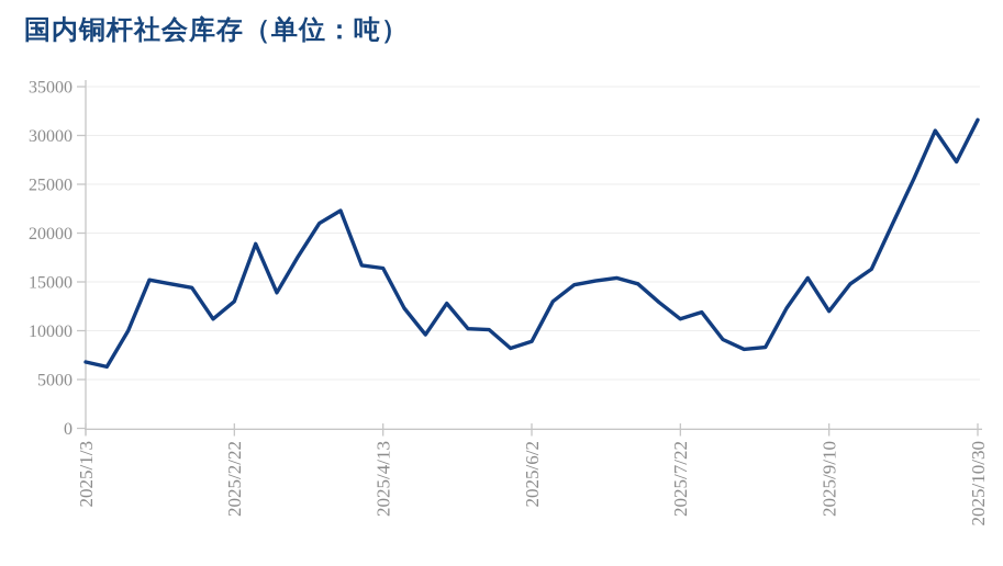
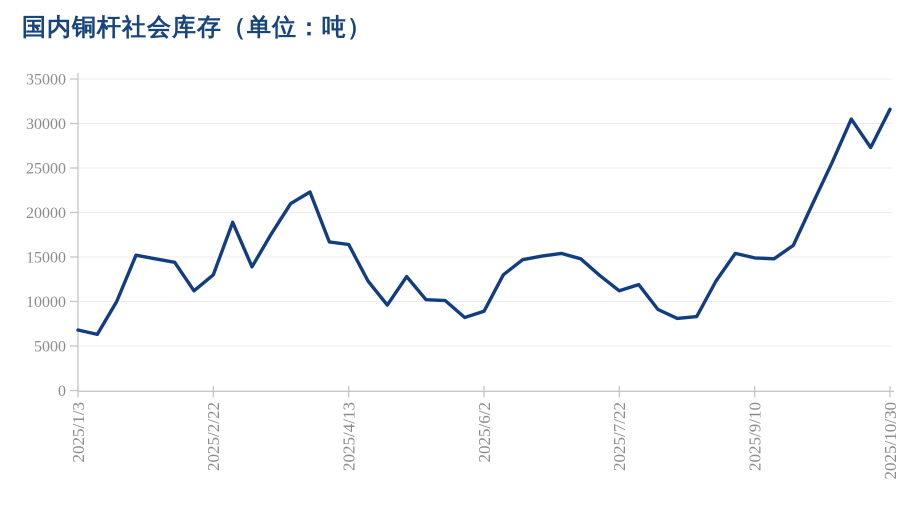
2025/9/10: 12000 -> 15000
